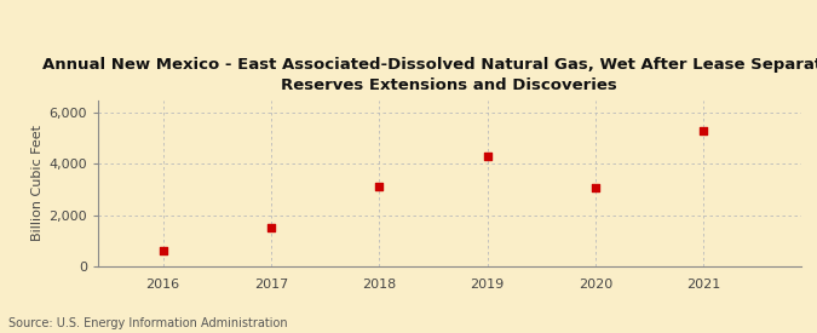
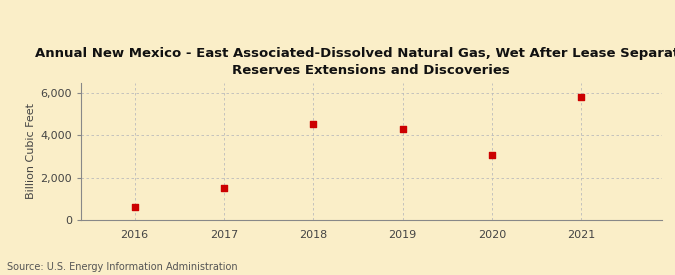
2018: 3,100 -> 4,520
2021: 5,300 -> 5,820
